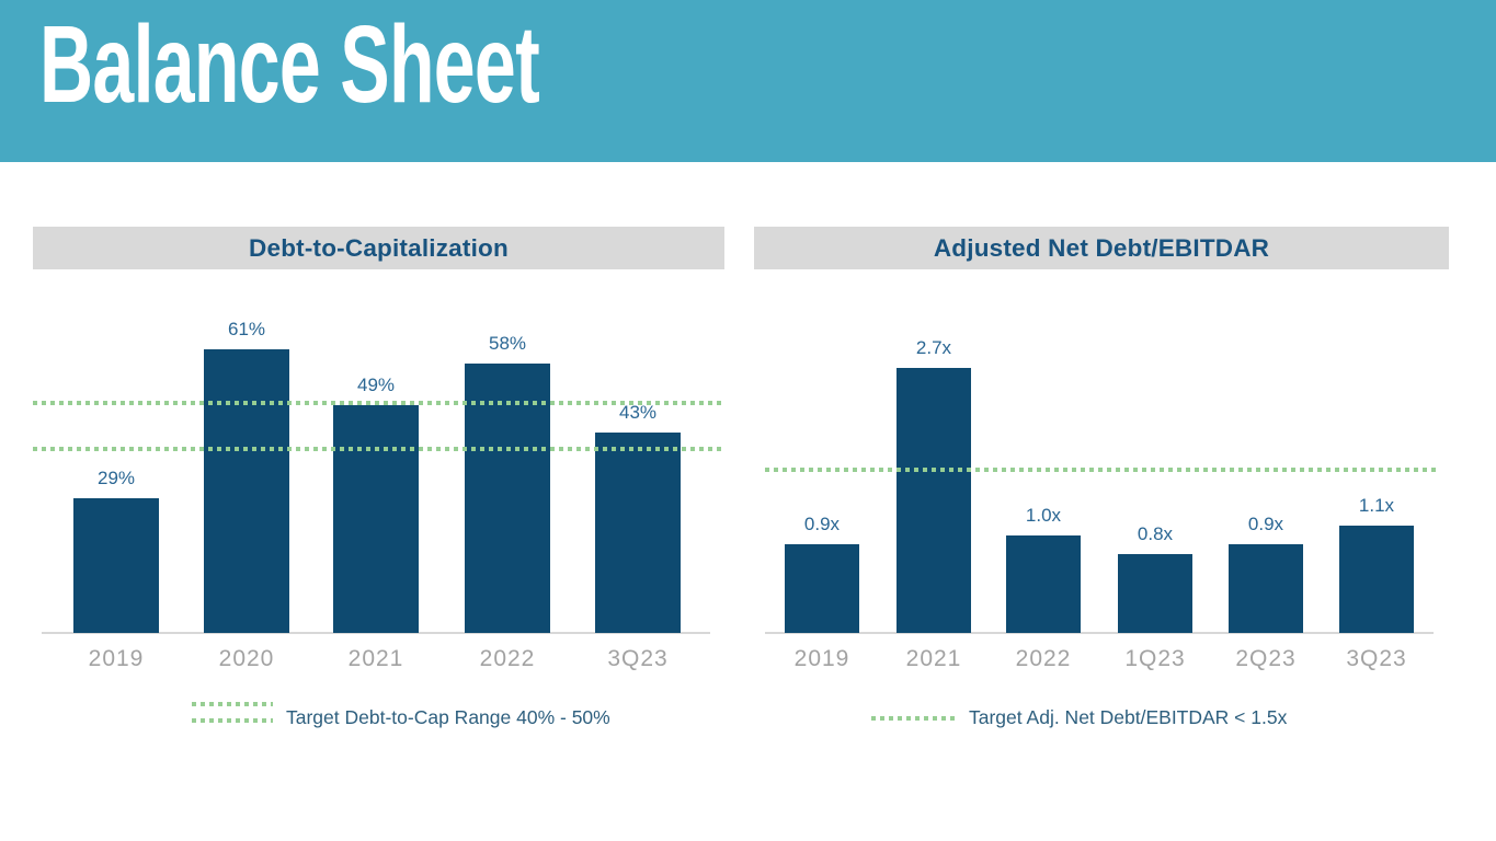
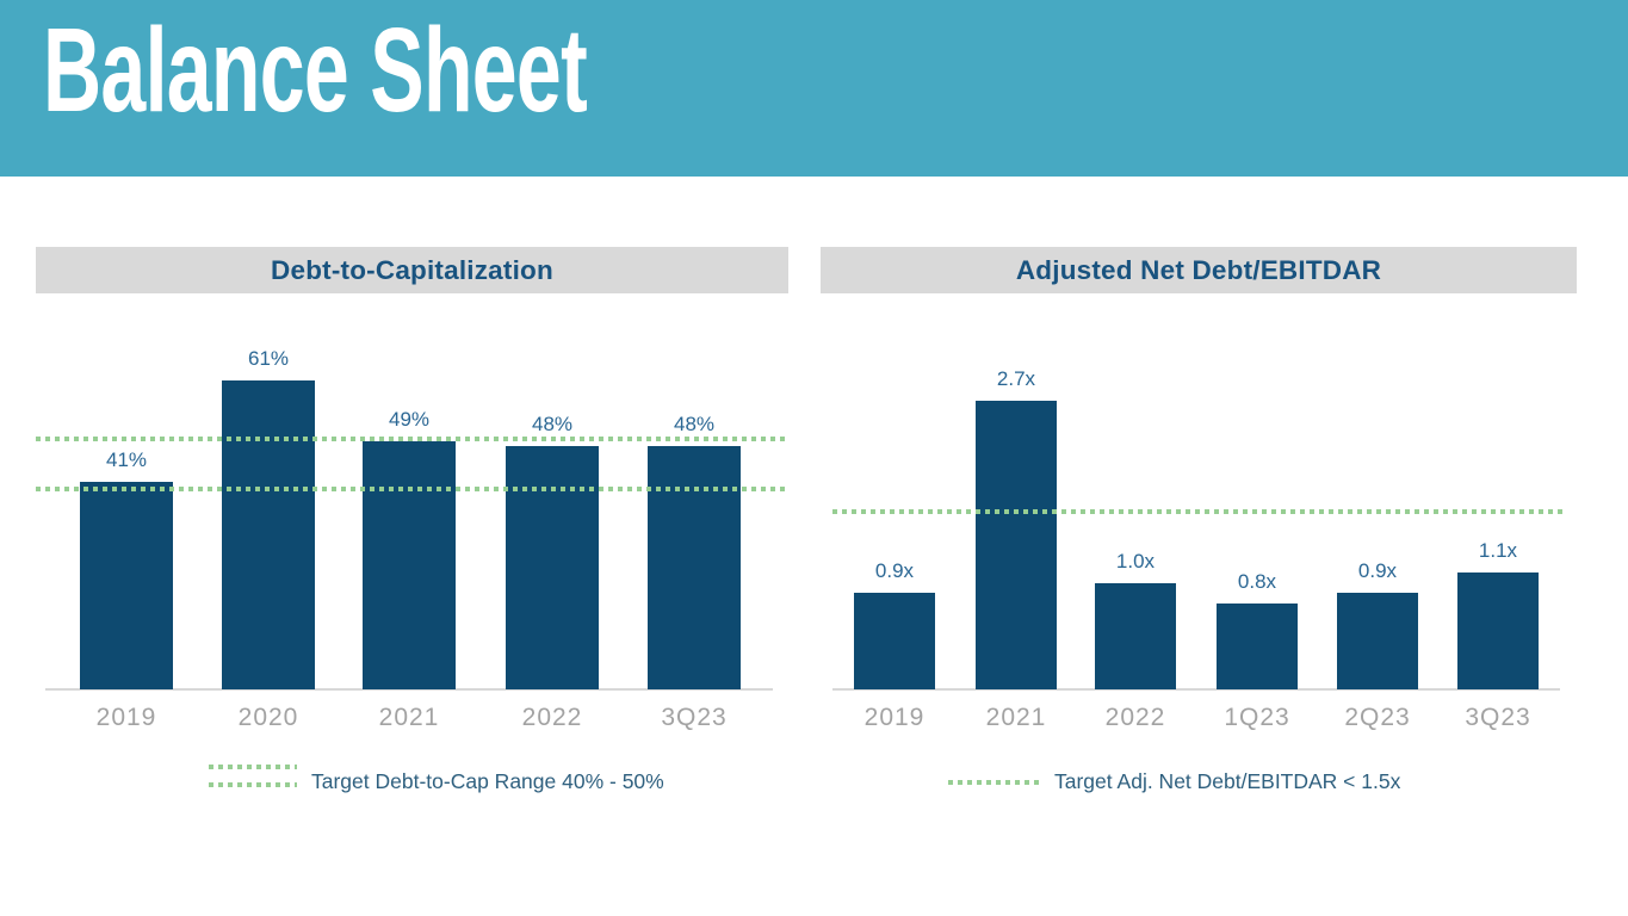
Debt-to-Capitalization/2019: 29% -> 41%
Debt-to-Capitalization/2022: 58% -> 48%
Debt-to-Capitalization/3Q23: 43% -> 48%
